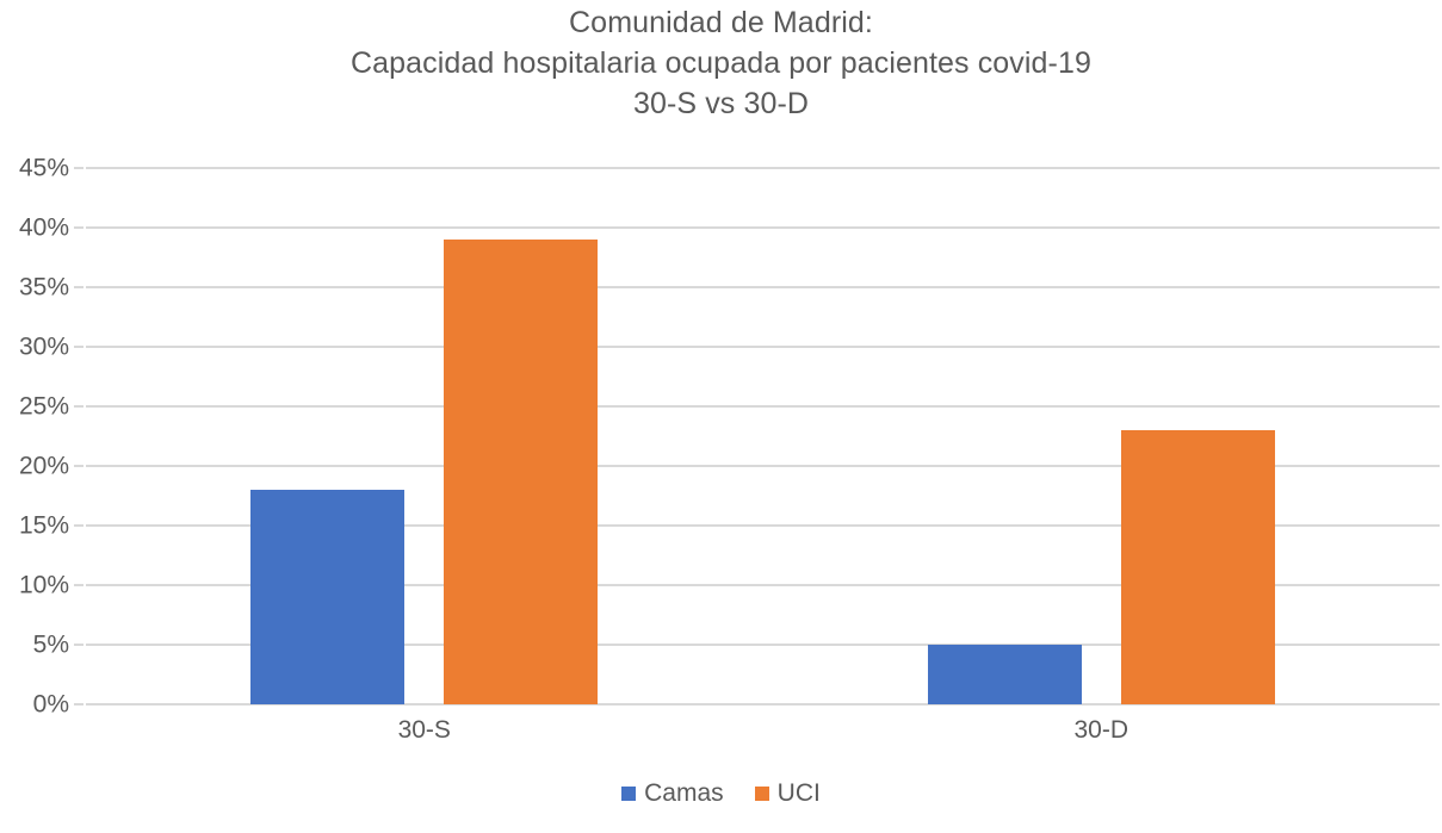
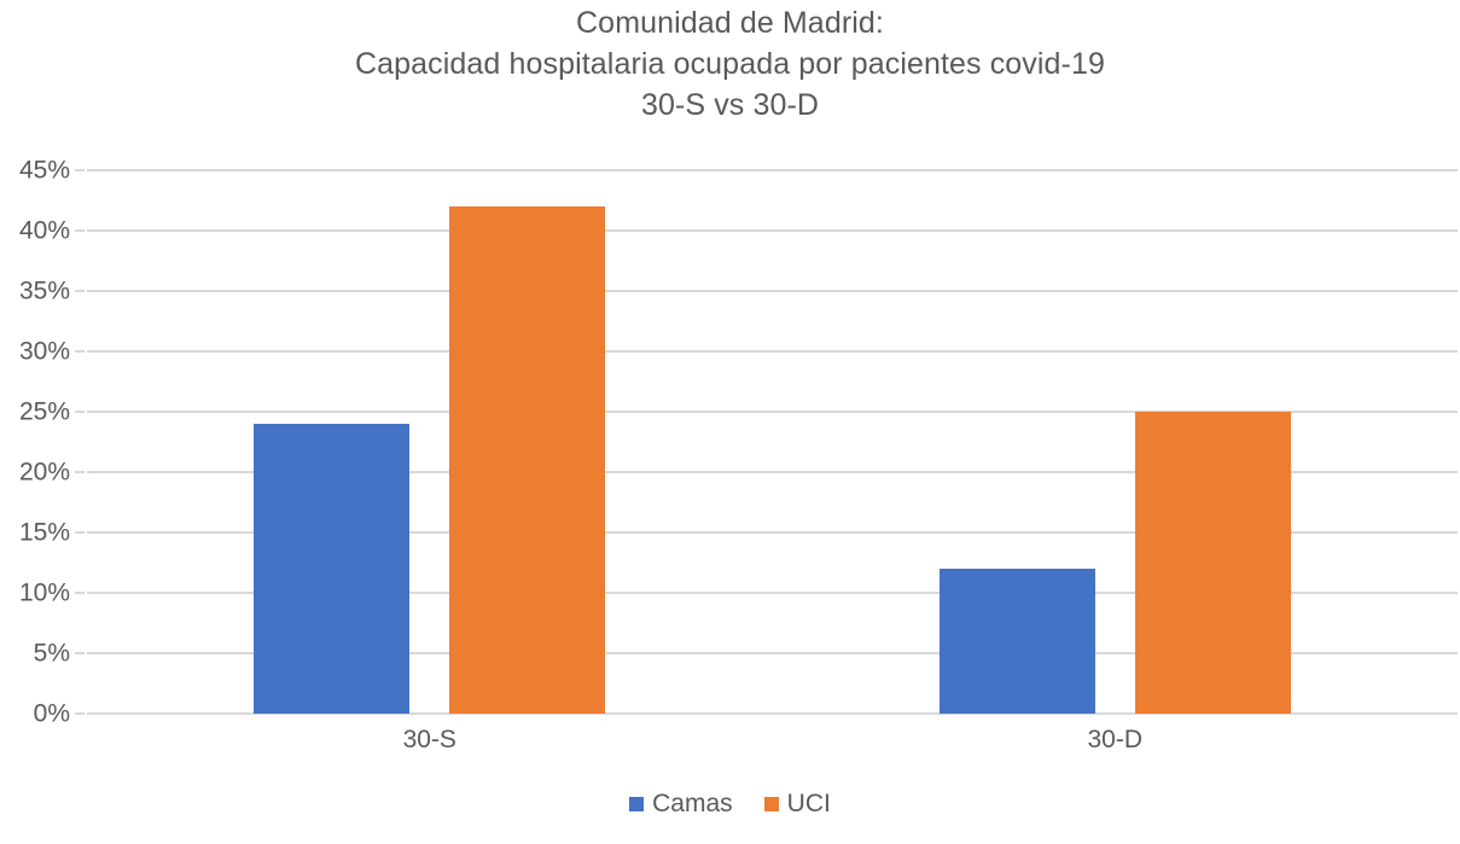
Camas/30-S: 18% -> 24%
UCI/30-S: 39% -> 42%
Camas/30-D: 5% -> 12%
UCI/30-D: 23% -> 25%
